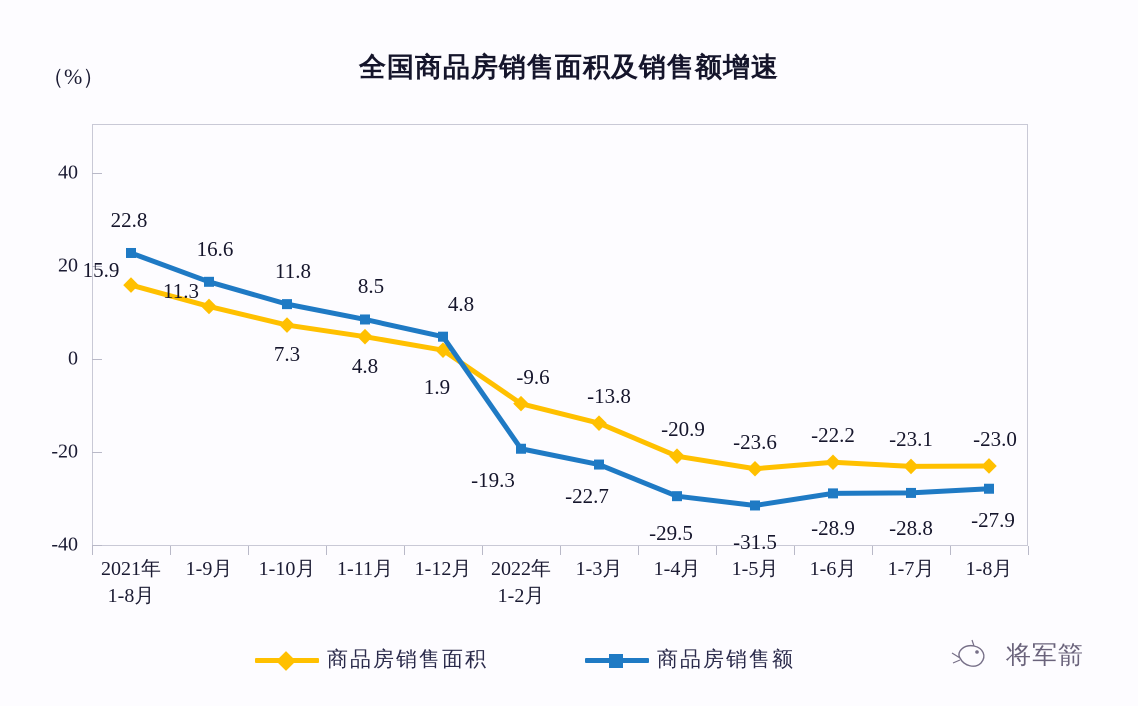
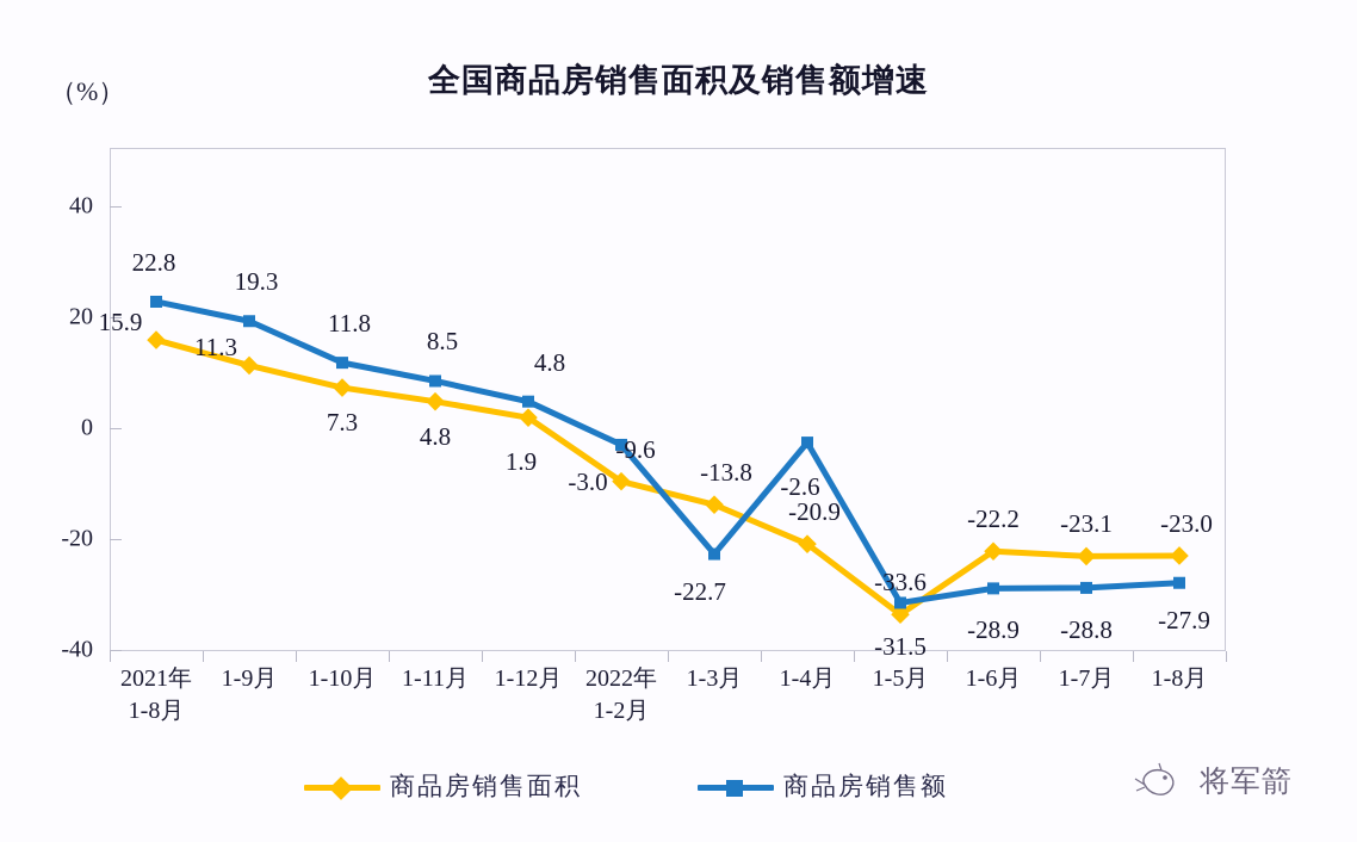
商品房销售额/1-9月: 16.6 -> 19.3
商品房销售额/2022年 1-2月: -19.3 -> -3.0
商品房销售额/1-4月: -29.5 -> -2.6
商品房销售面积/1-5月: -23.6 -> -33.6
